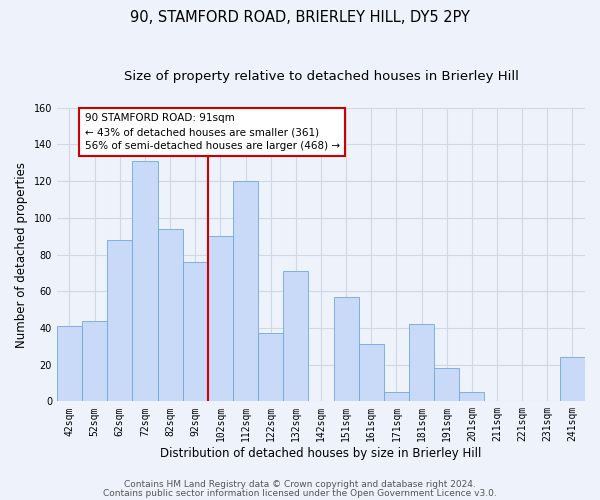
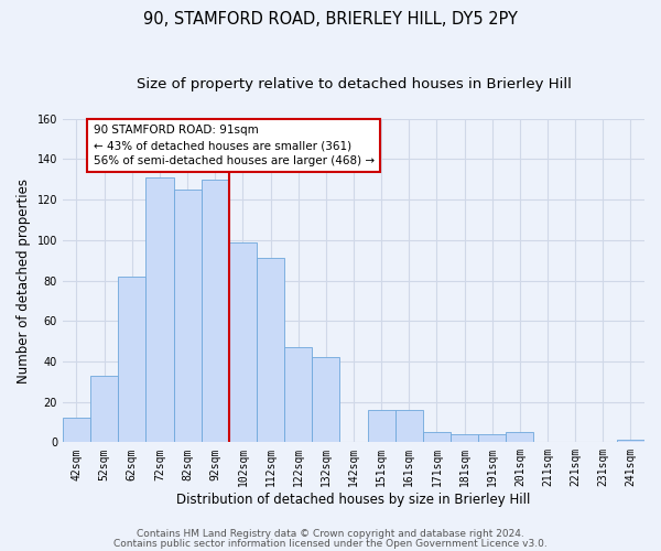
42sqm: 41 -> 12
52sqm: 44 -> 33
62sqm: 88 -> 82
82sqm: 94 -> 125
92sqm: 76 -> 130
102sqm: 90 -> 99
112sqm: 120 -> 91
122sqm: 37 -> 47
132sqm: 71 -> 42
151sqm: 57 -> 16
161sqm: 31 -> 16
181sqm: 42 -> 4
191sqm: 18 -> 4
241sqm: 24 -> 1
